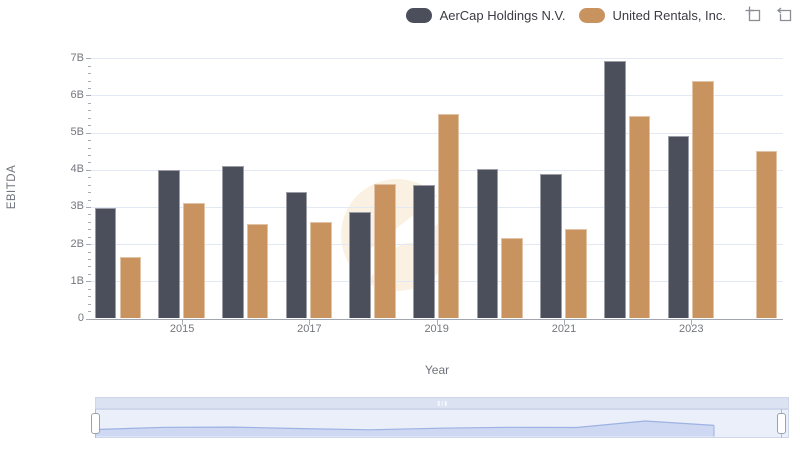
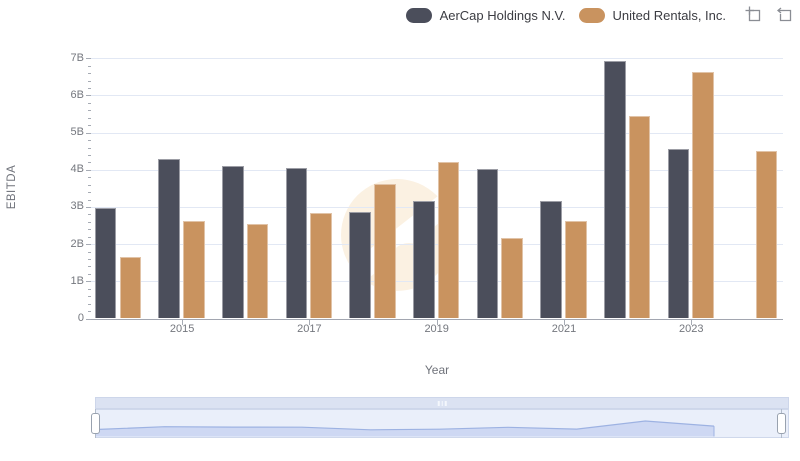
AerCap Holdings N.V./2015: 4.0B -> 4.3B
United Rentals, Inc./2015: 3.1B -> 2.6B
AerCap Holdings N.V./2017: 3.4B -> 4.0B
United Rentals, Inc./2017: 2.6B -> 2.8B
AerCap Holdings N.V./2019: 3.6B -> 3.1B
United Rentals, Inc./2019: 5.5B -> 4.2B
AerCap Holdings N.V./2021: 3.9B -> 3.2B
United Rentals, Inc./2021: 2.4B -> 2.6B
AerCap Holdings N.V./2023: 4.9B -> 4.5B
United Rentals, Inc./2023: 6.4B -> 6.6B
